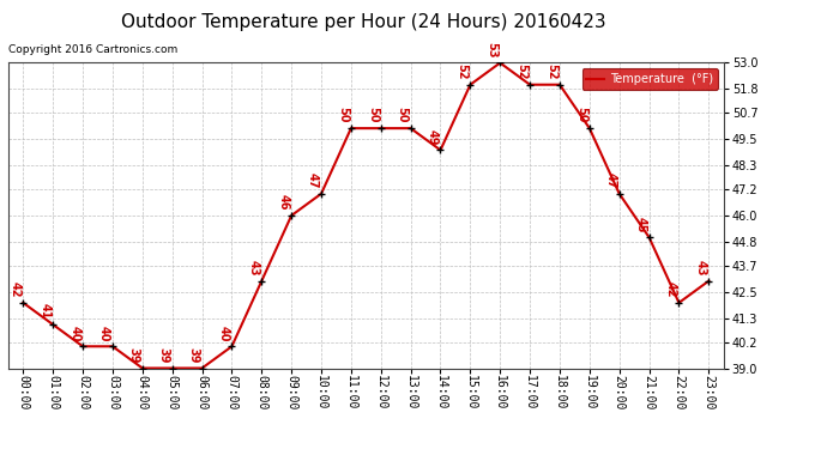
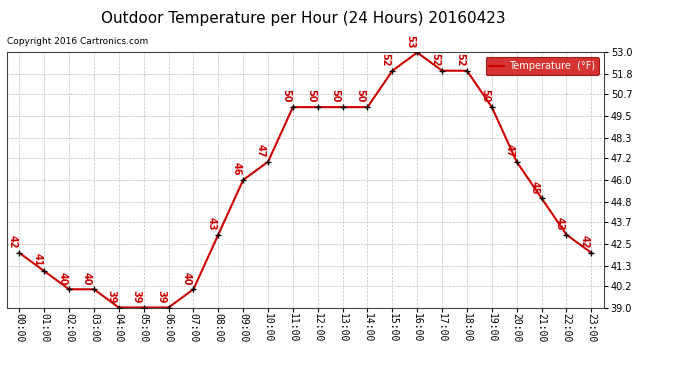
14:00: 49 -> 50
22:00: 42 -> 43
23:00: 43 -> 42
